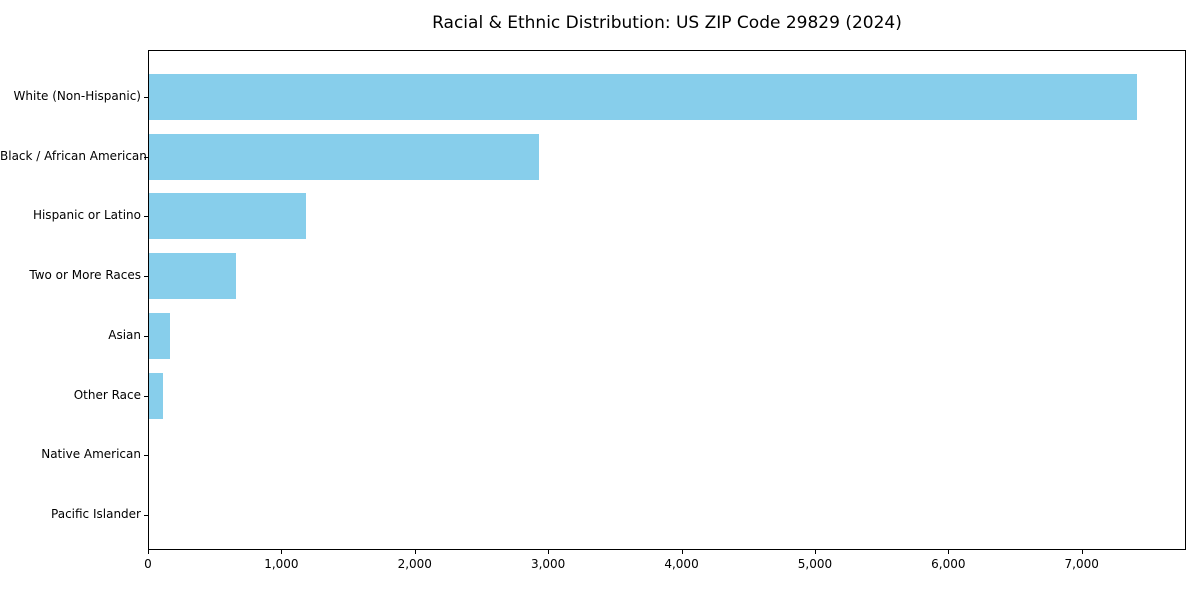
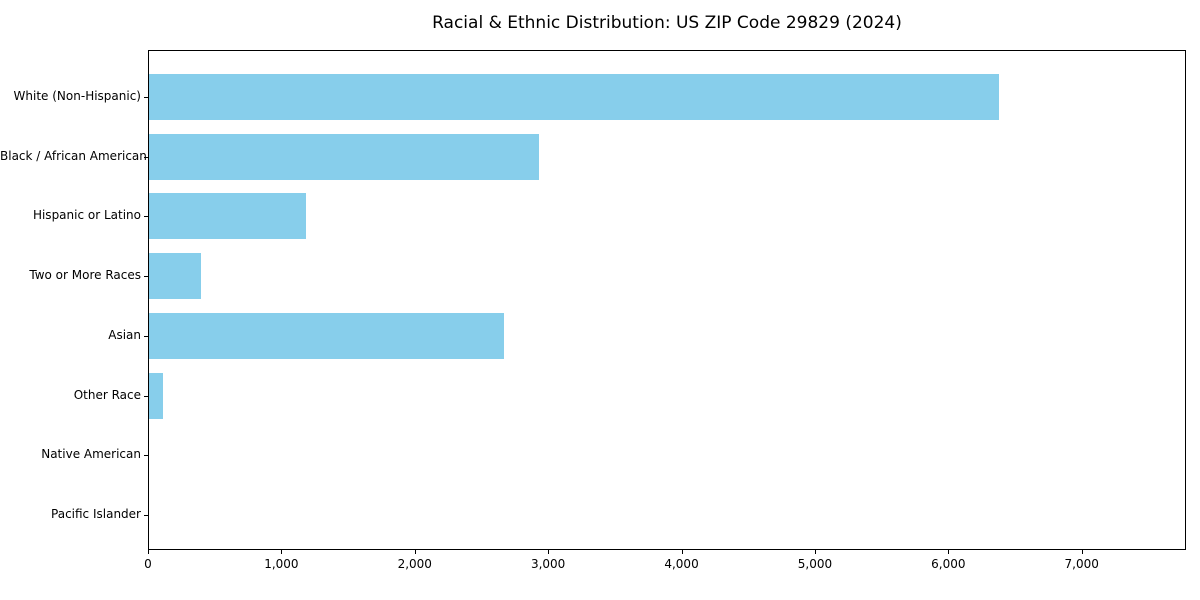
White (Non-Hispanic): 7410 -> 6370
Two or More Races: 660 -> 390
Asian: 160 -> 2660
